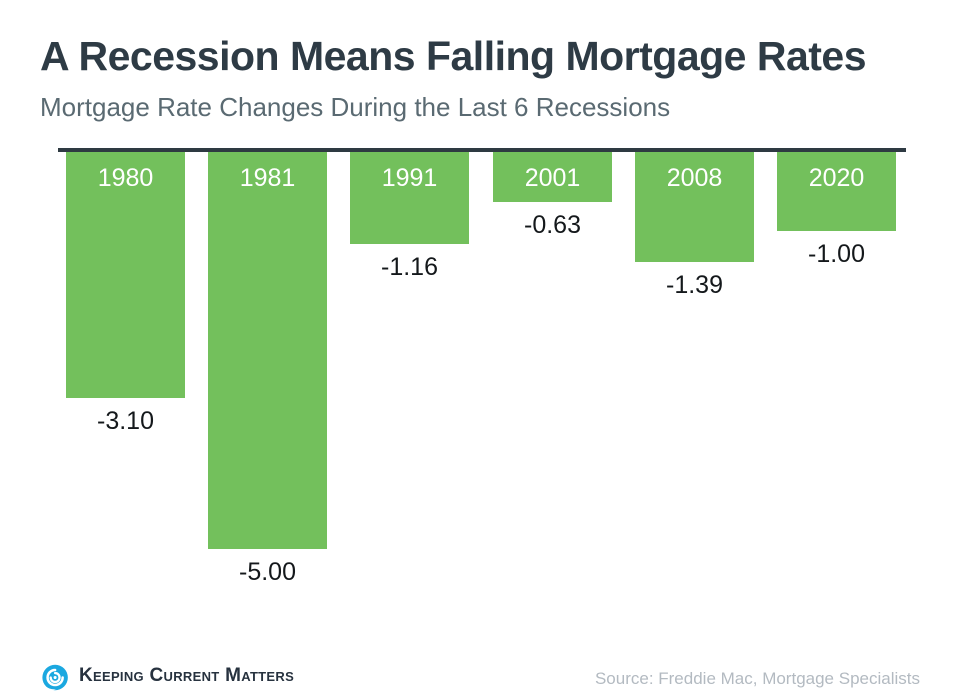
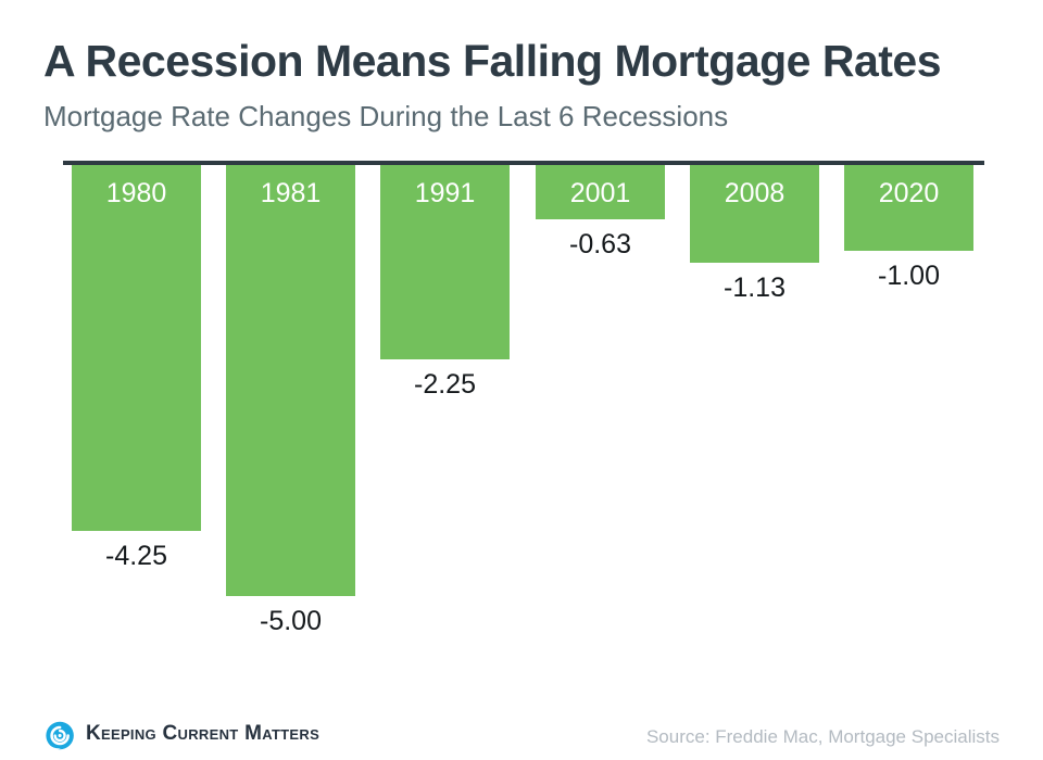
1980: -3.10 -> -4.25
1991: -1.16 -> -2.25
2008: -1.39 -> -1.13
